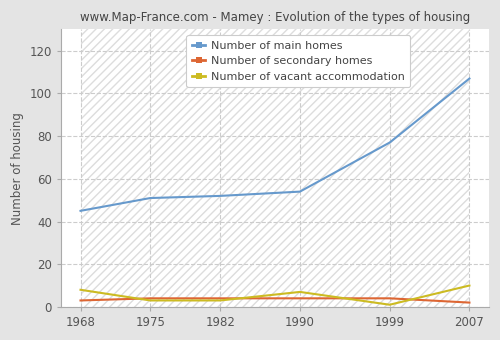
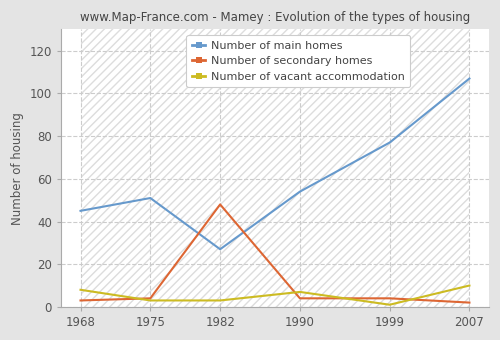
Number of main homes/1982: 52 -> 27
Number of secondary homes/1982: 4 -> 48
